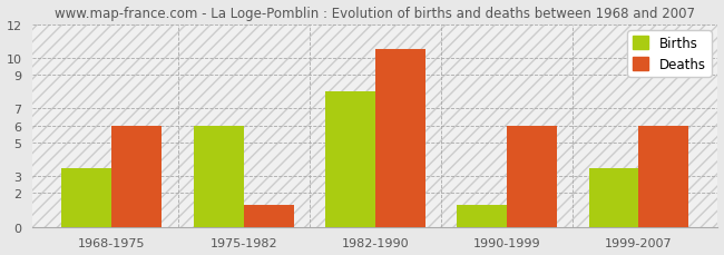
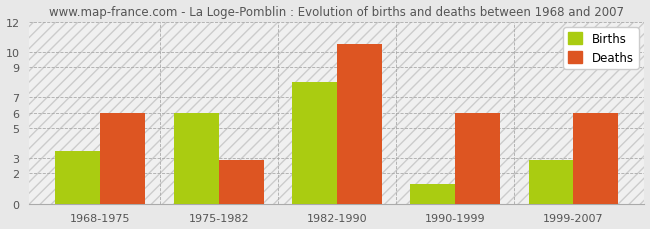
Deaths/1975-1982: 1.3 -> 2.9
Births/1999-2007: 3.5 -> 2.9
